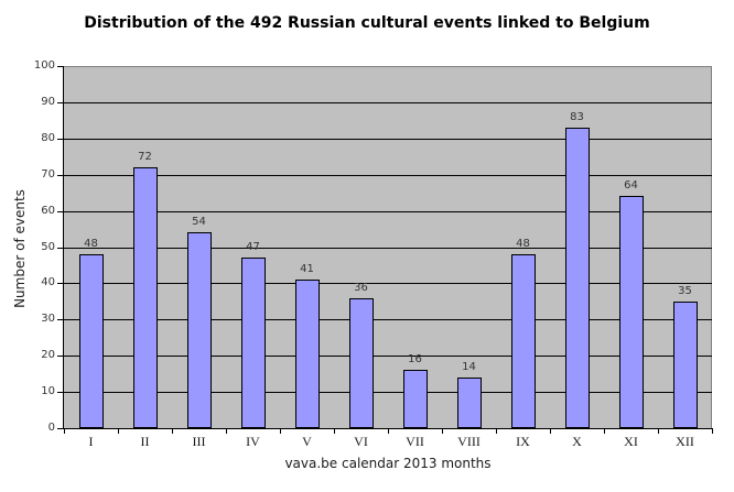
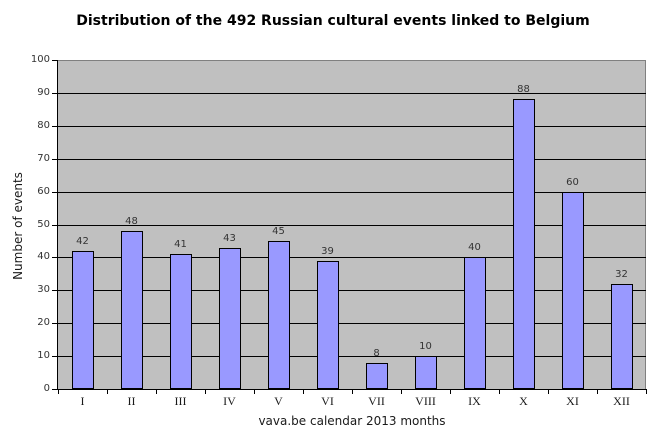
I: 48 -> 42
II: 72 -> 48
III: 54 -> 41
IV: 47 -> 43
V: 41 -> 45
VI: 36 -> 39
VII: 16 -> 8
VIII: 14 -> 10
IX: 48 -> 40
X: 83 -> 88
XI: 64 -> 60
XII: 35 -> 32
